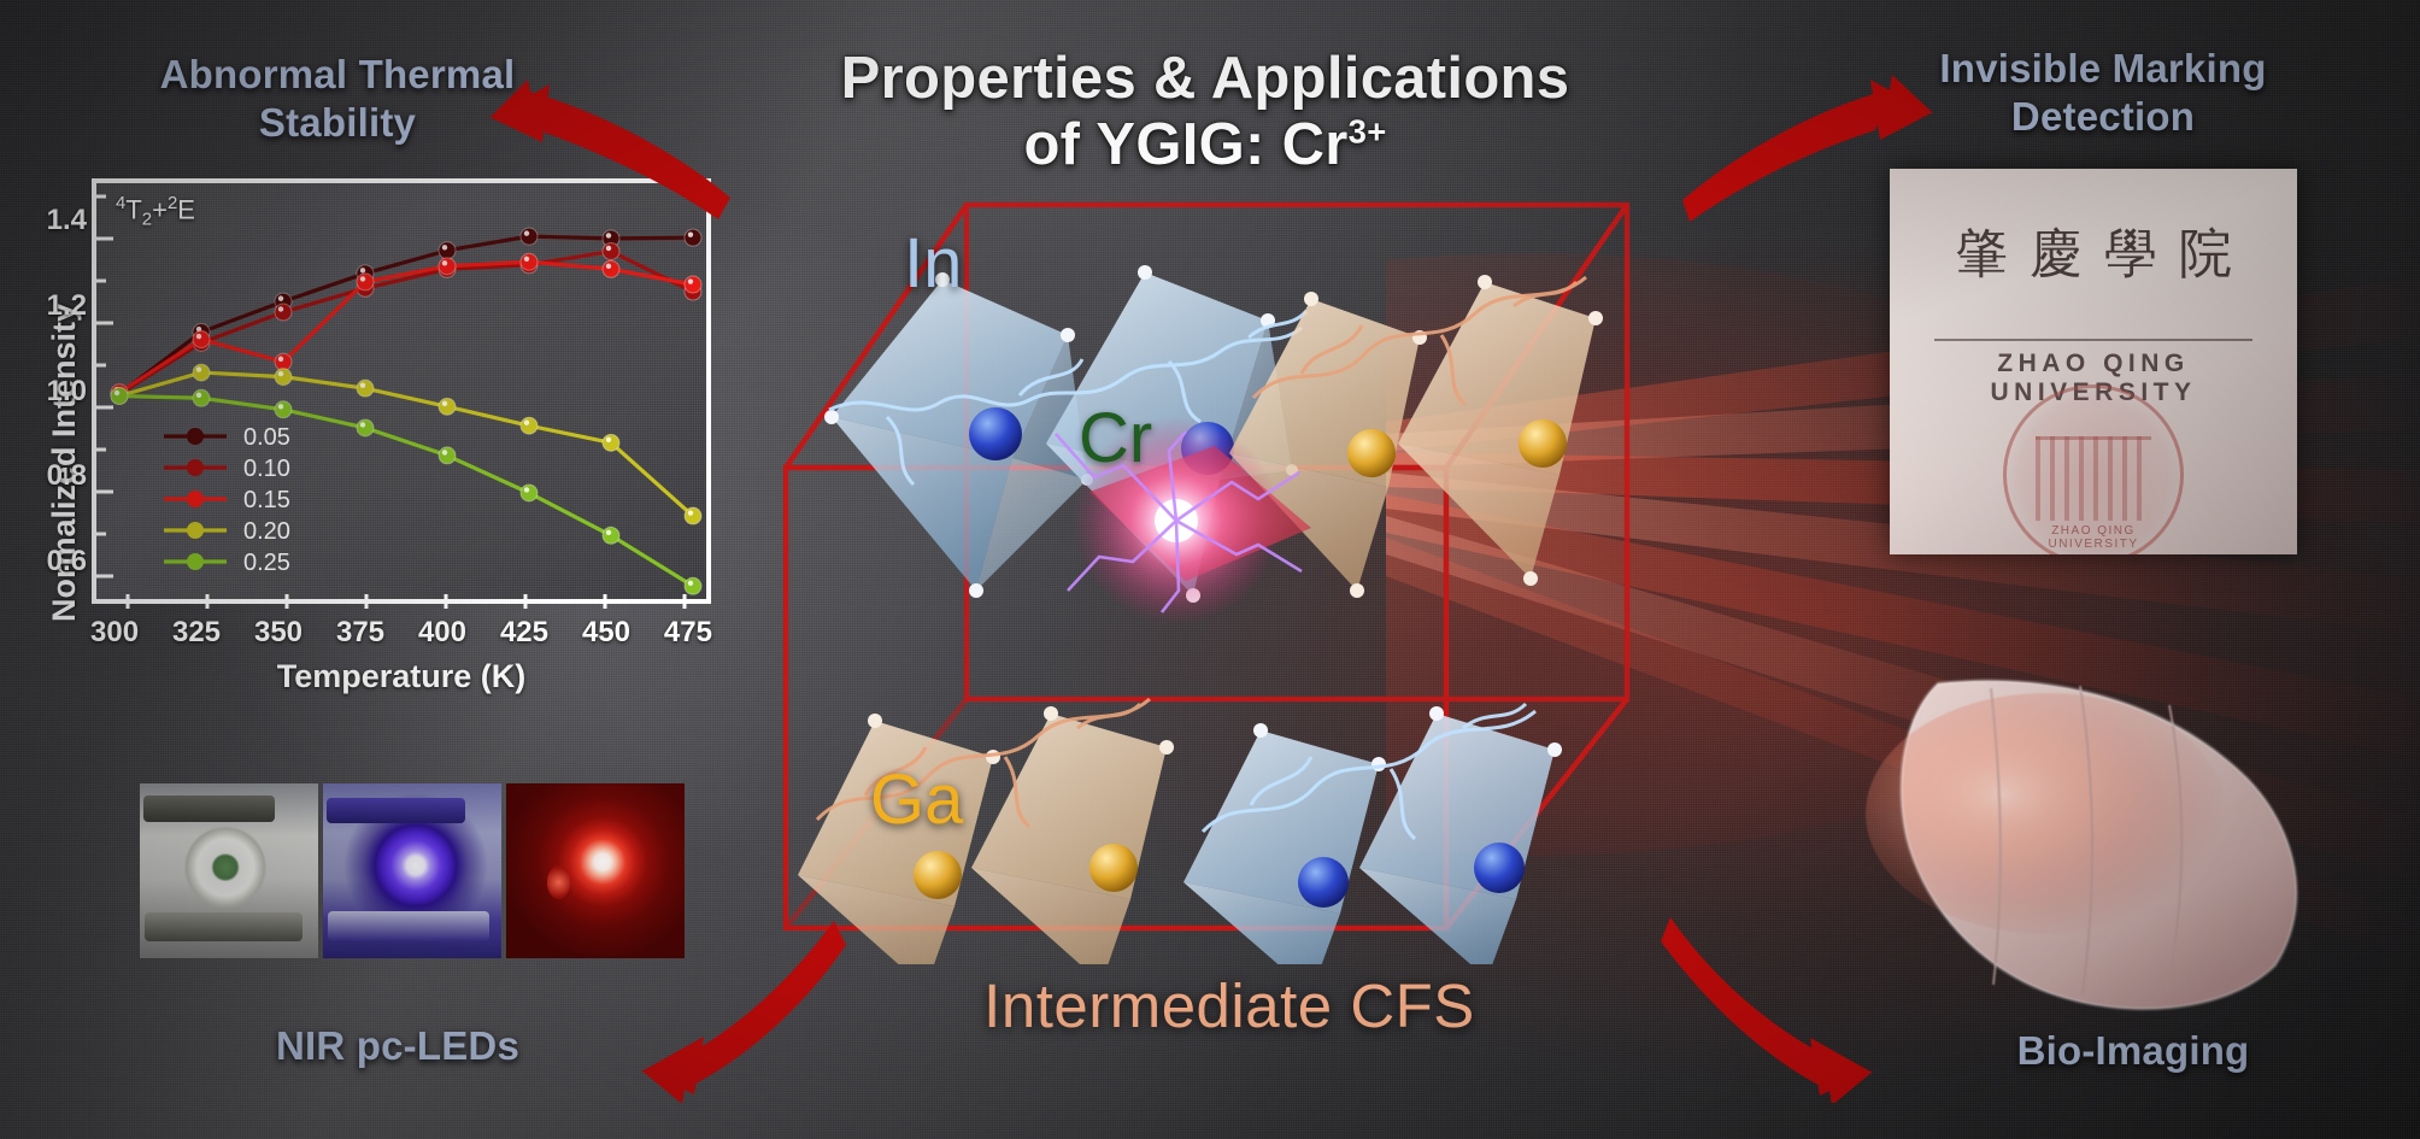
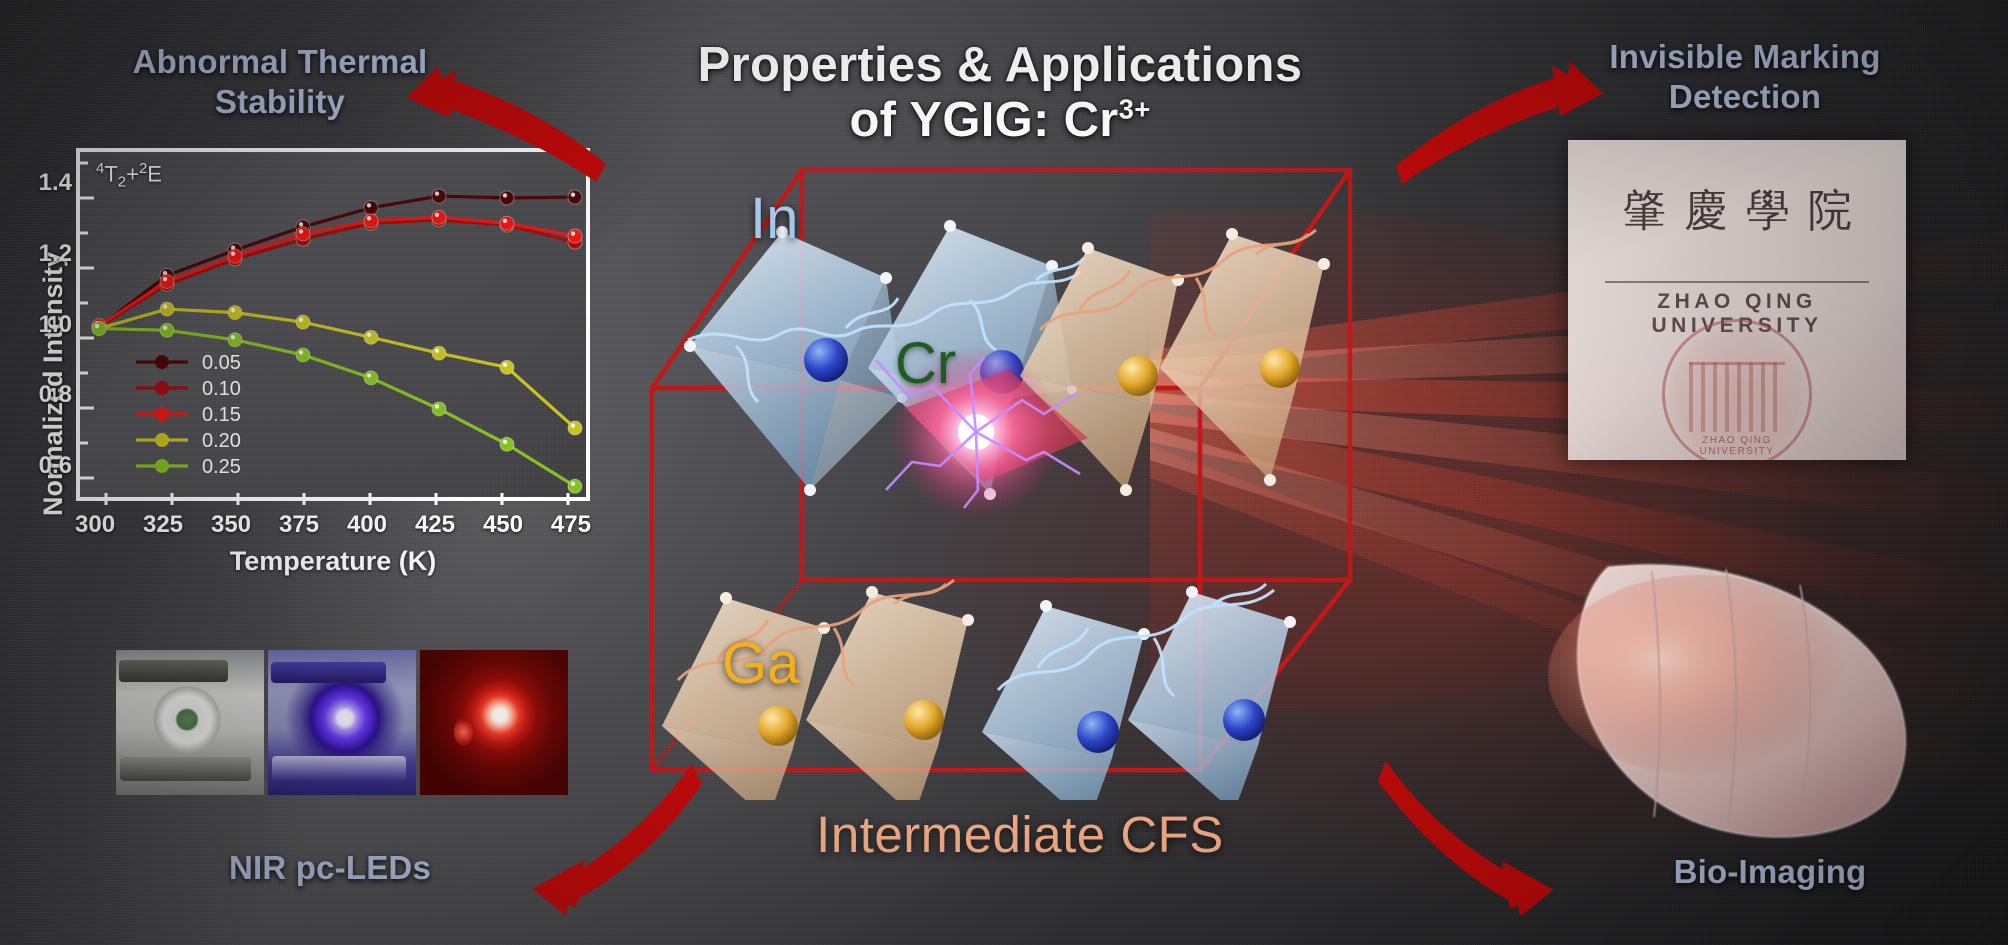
0.15/350: 1.08 -> 1.21
0.10/450: 1.34 -> 1.29
